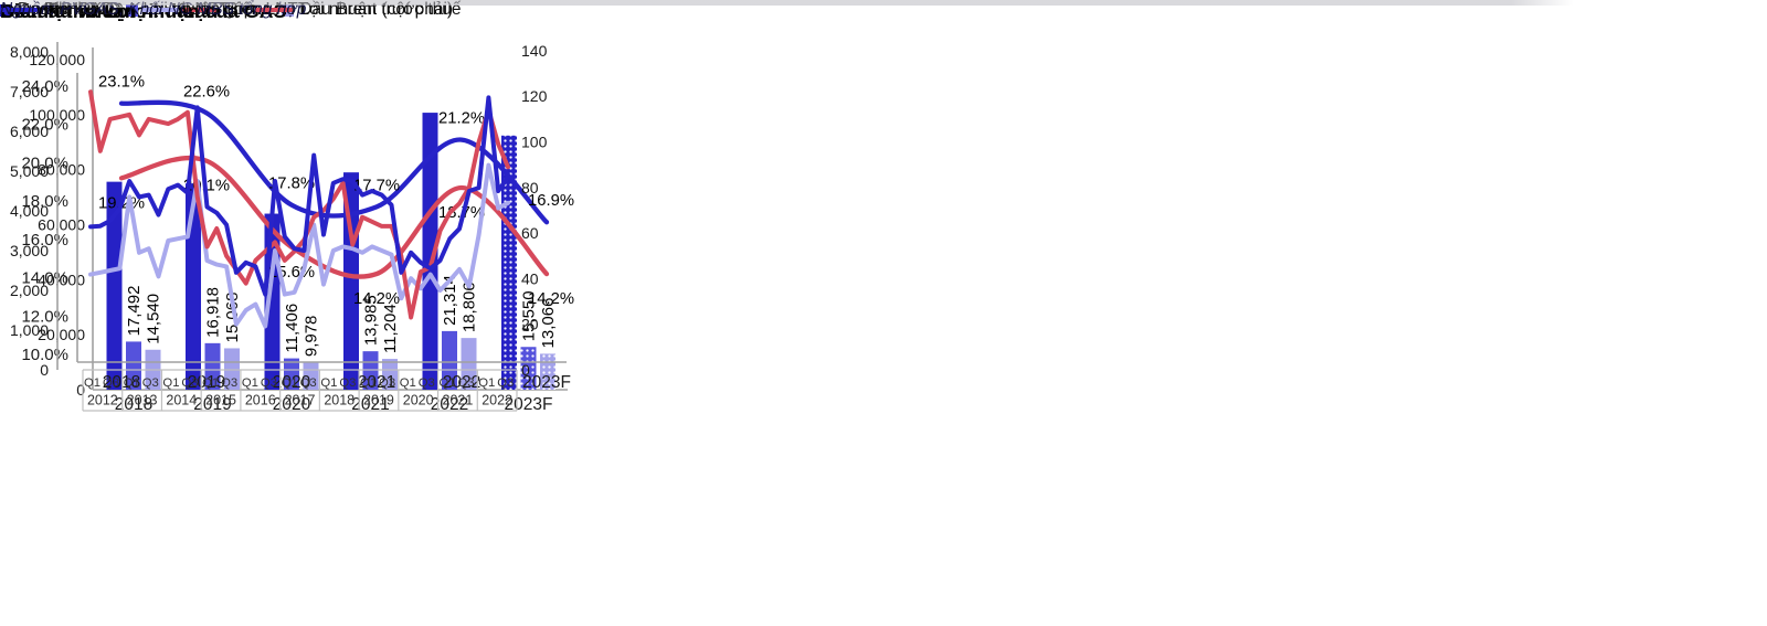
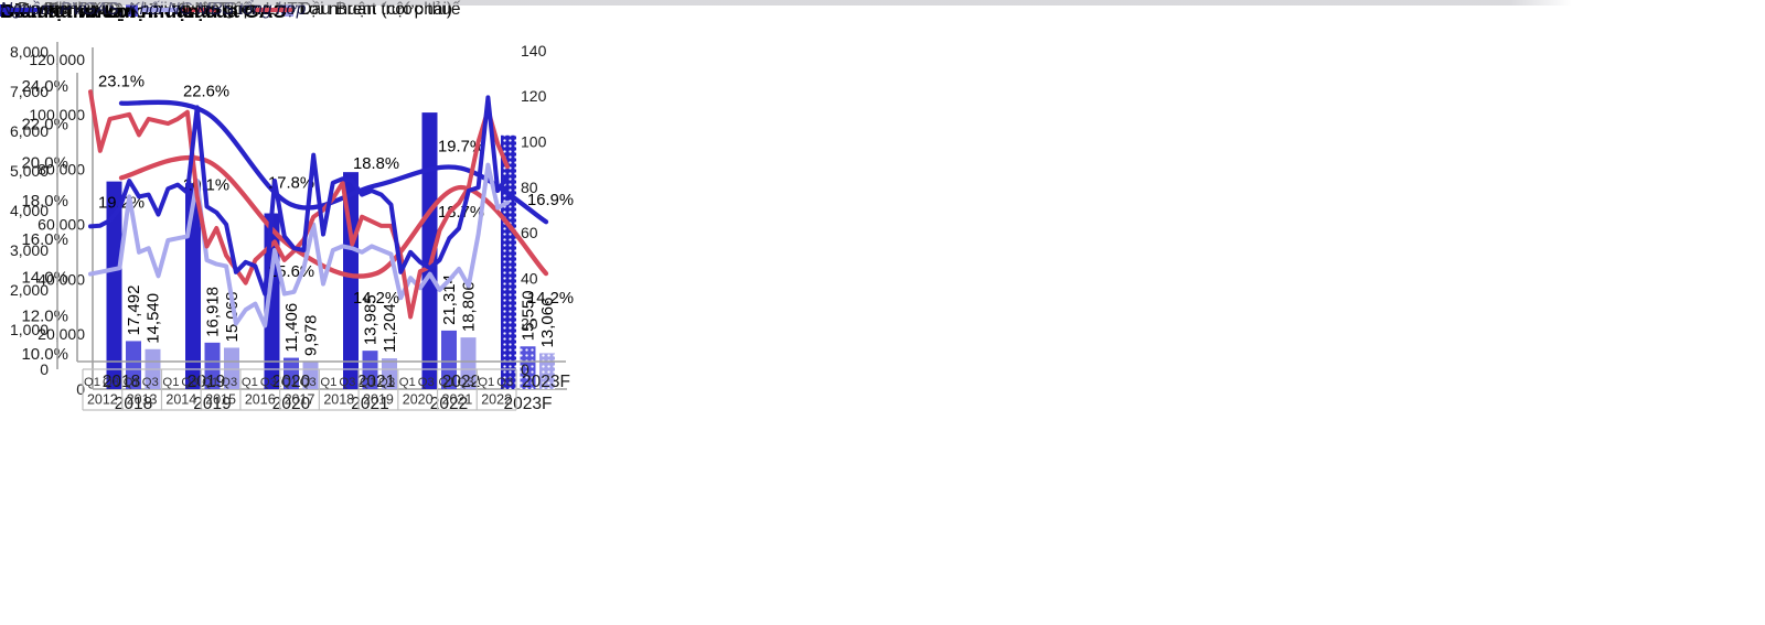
Biên lợi nhuận/Biên LNG/2021: 17.7% -> 18.8%
Biên lợi nhuận/Biên LNG/2022: 21.2% -> 19.7%
